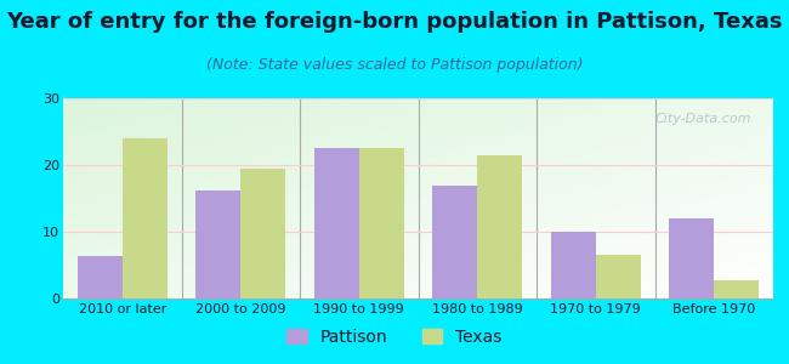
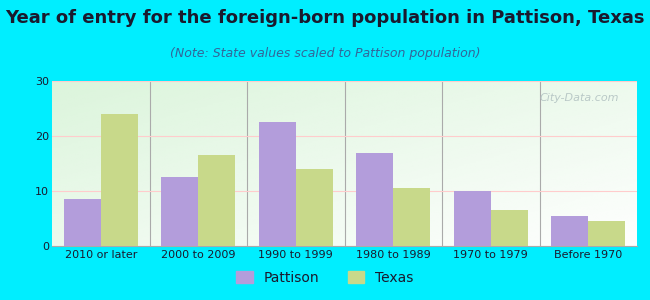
Pattison/2010 or later: 6.4 -> 8.5
Pattison/2000 to 2009: 16.2 -> 12.5
Texas/2000 to 2009: 19.4 -> 16.5
Texas/1990 to 1999: 22.6 -> 14.0
Texas/1980 to 1989: 21.4 -> 10.5
Pattison/Before 1970: 12.0 -> 5.5
Texas/Before 1970: 2.8 -> 4.5
